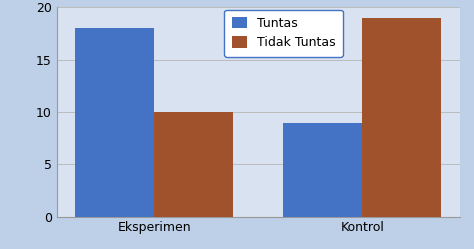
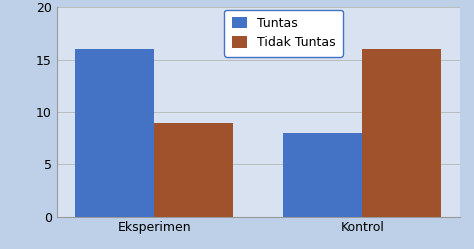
Tuntas/Eksperimen: 18 -> 16
Tidak Tuntas/Eksperimen: 10 -> 9
Tuntas/Kontrol: 9 -> 8
Tidak Tuntas/Kontrol: 19 -> 16
